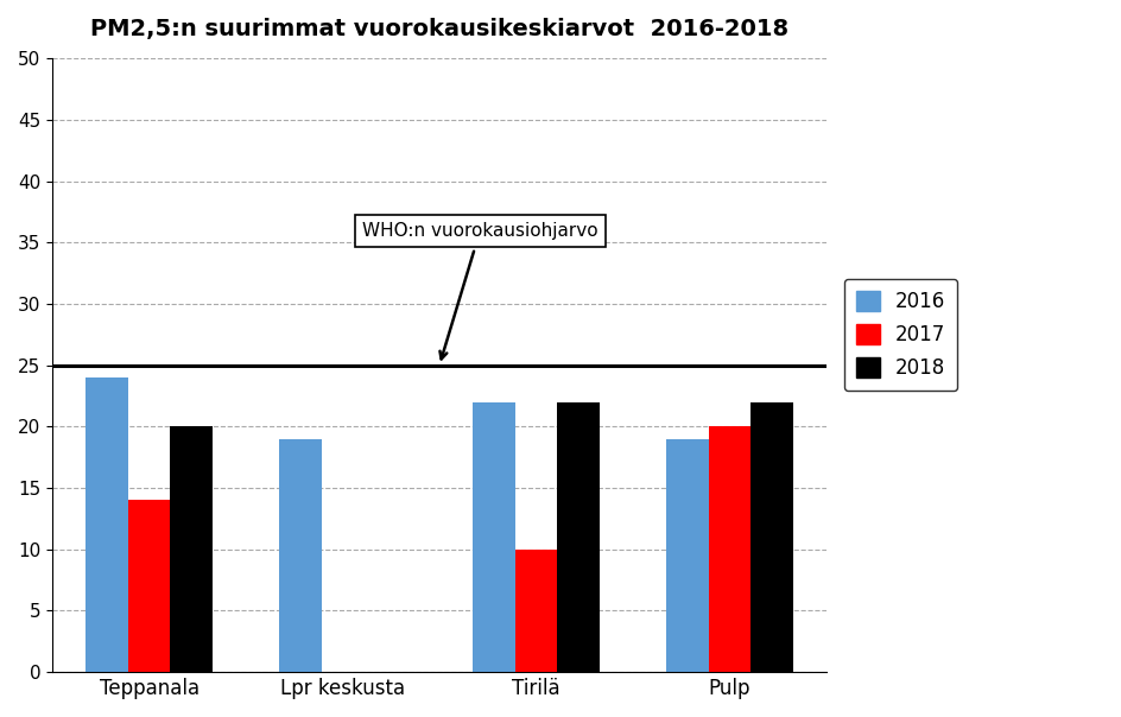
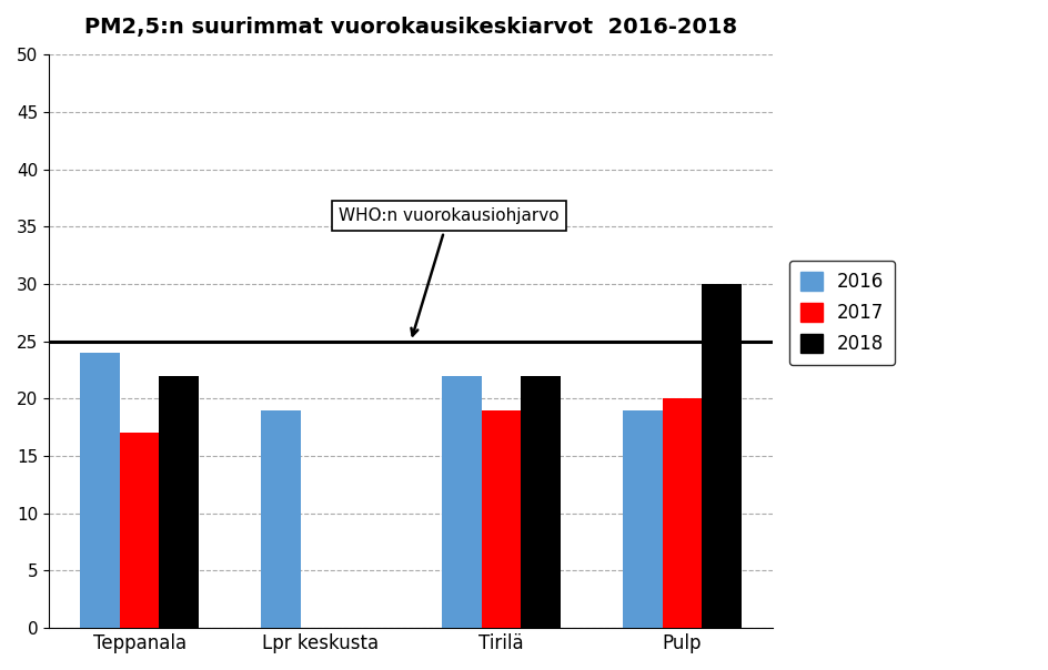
2017/Teppanala: 14 -> 17
2018/Teppanala: 20 -> 22
2017/Tirilä: 10 -> 19
2018/Pulp: 22 -> 30
